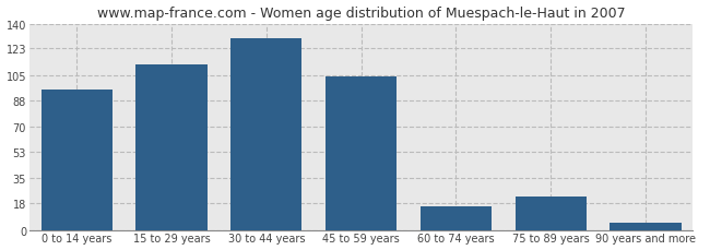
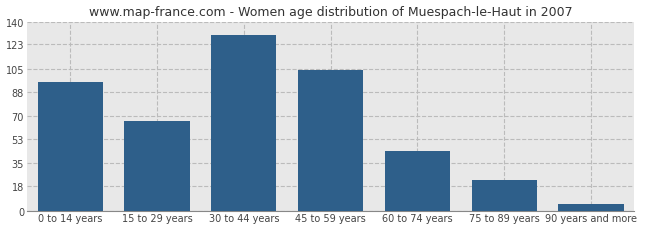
15 to 29 years: 112 -> 66
60 to 74 years: 16 -> 44
